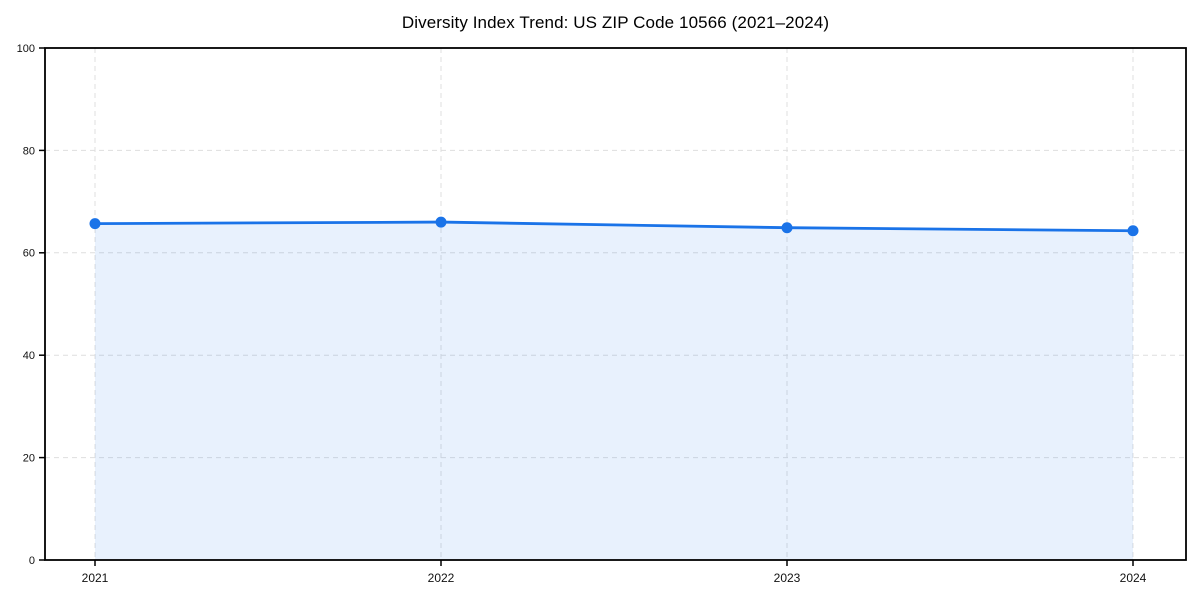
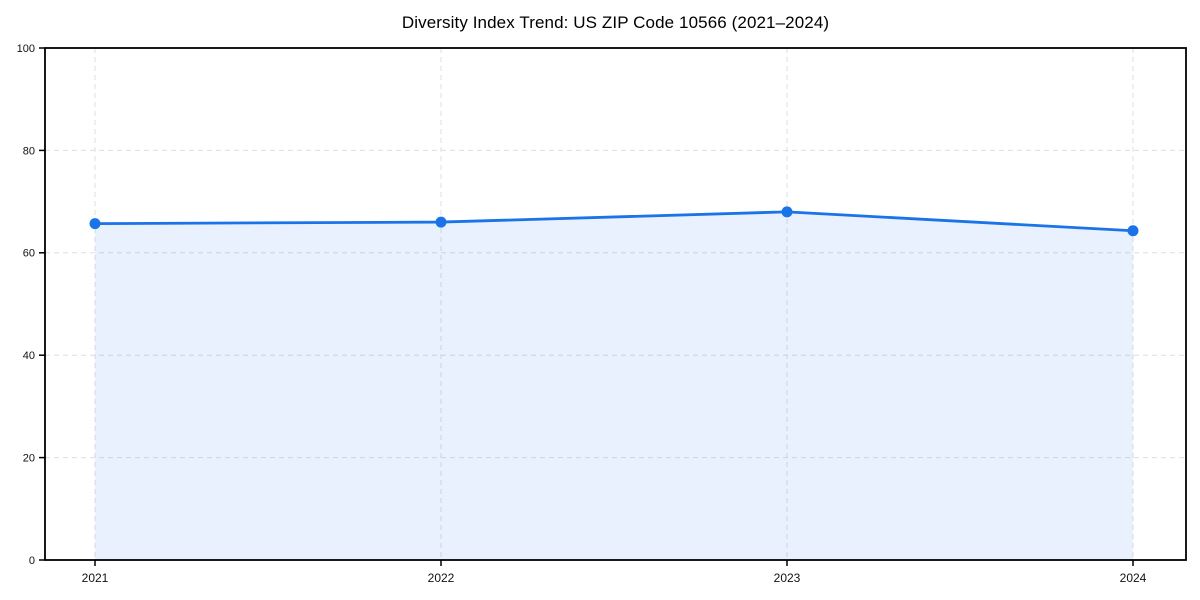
2023: 65 -> 68
